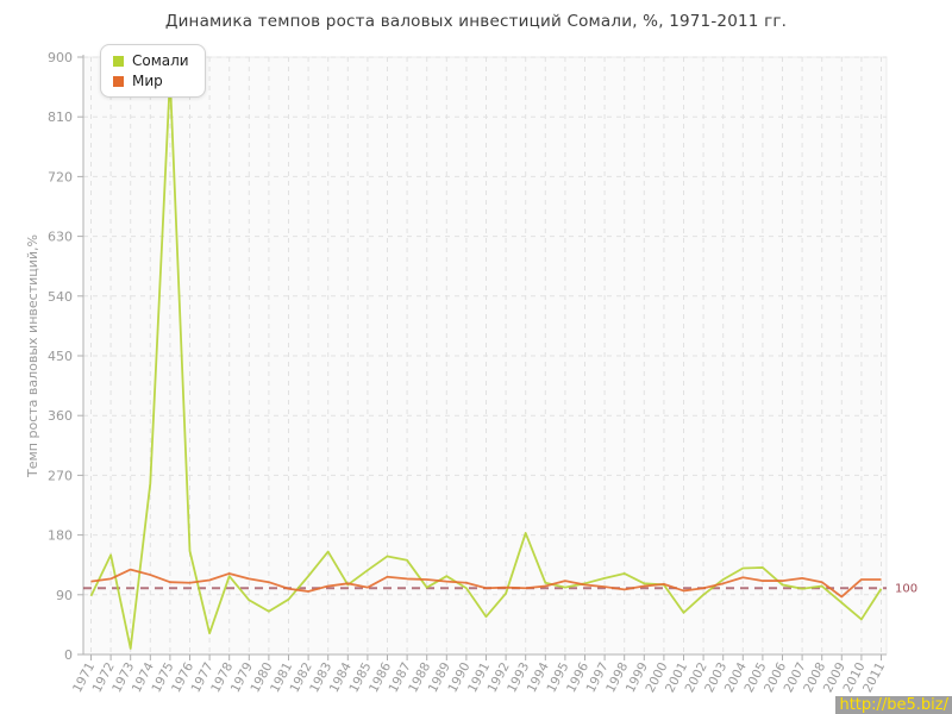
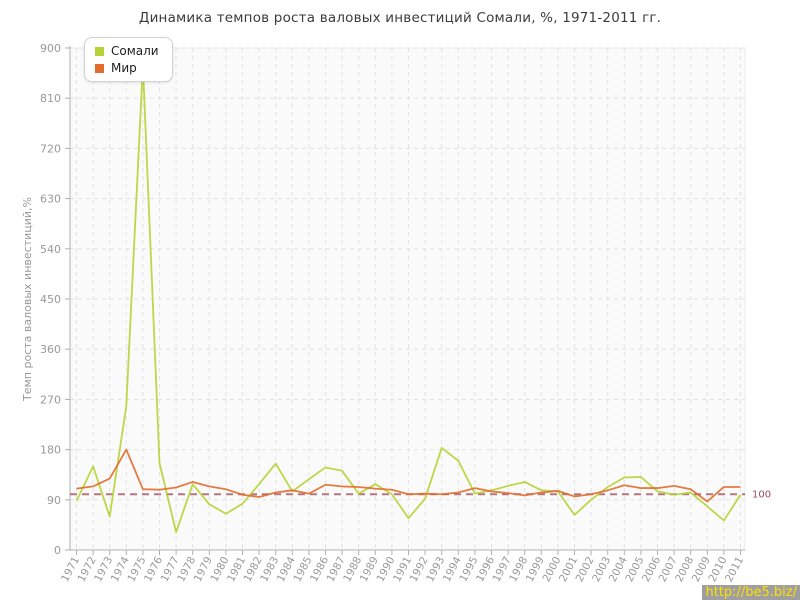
Сомали/1973: 10 -> 60
Мир/1974: 120 -> 180
Сомали/1994: 110 -> 160
